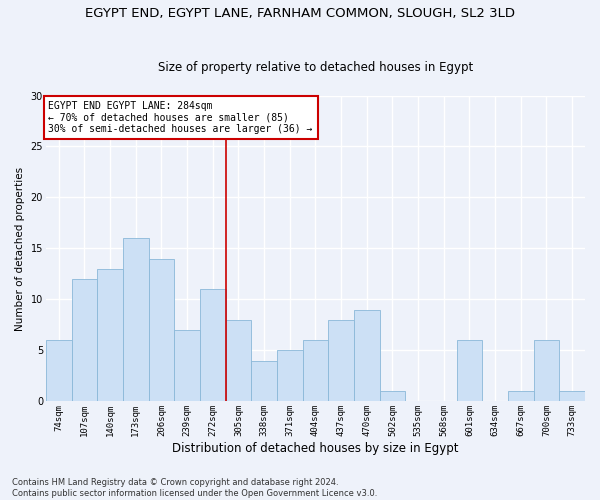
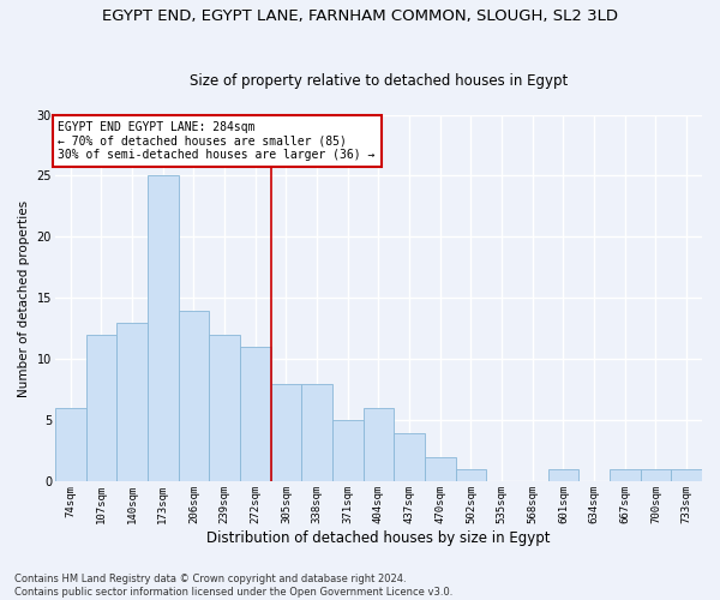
173sqm: 16 -> 25
239sqm: 7 -> 12
338sqm: 4 -> 8
437sqm: 8 -> 4
470sqm: 9 -> 2
601sqm: 6 -> 1
700sqm: 6 -> 1
